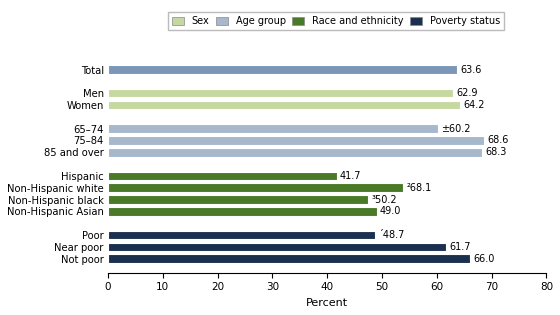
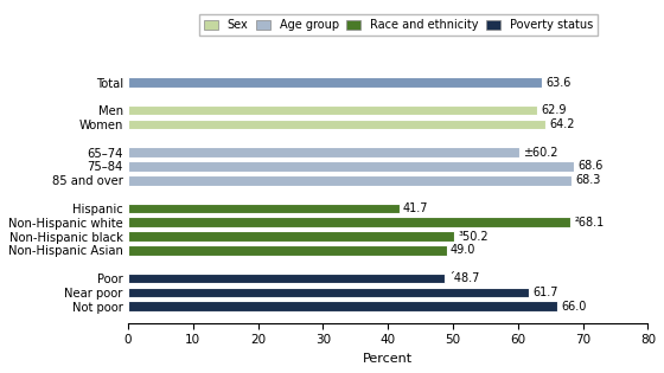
Non-Hispanic white: 53.8 -> 68.1
Non-Hispanic black: 47.4 -> 50.2
